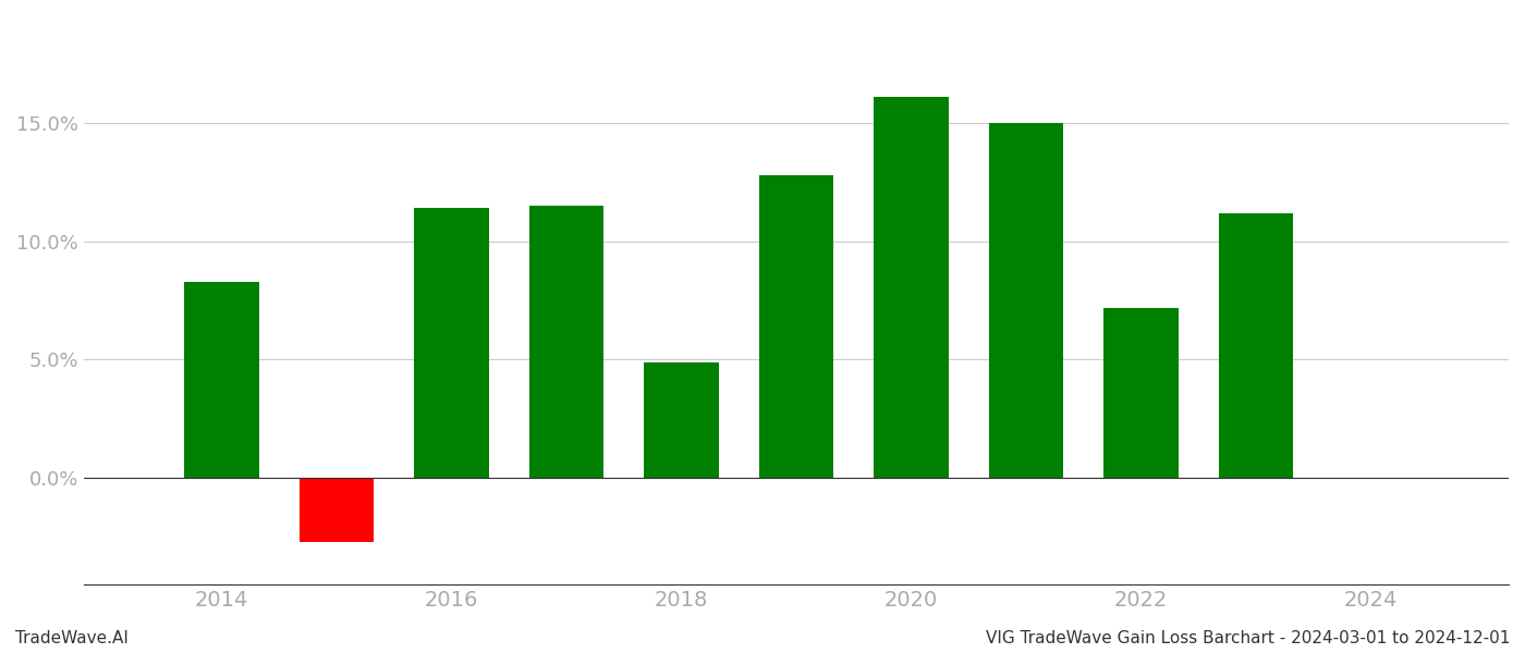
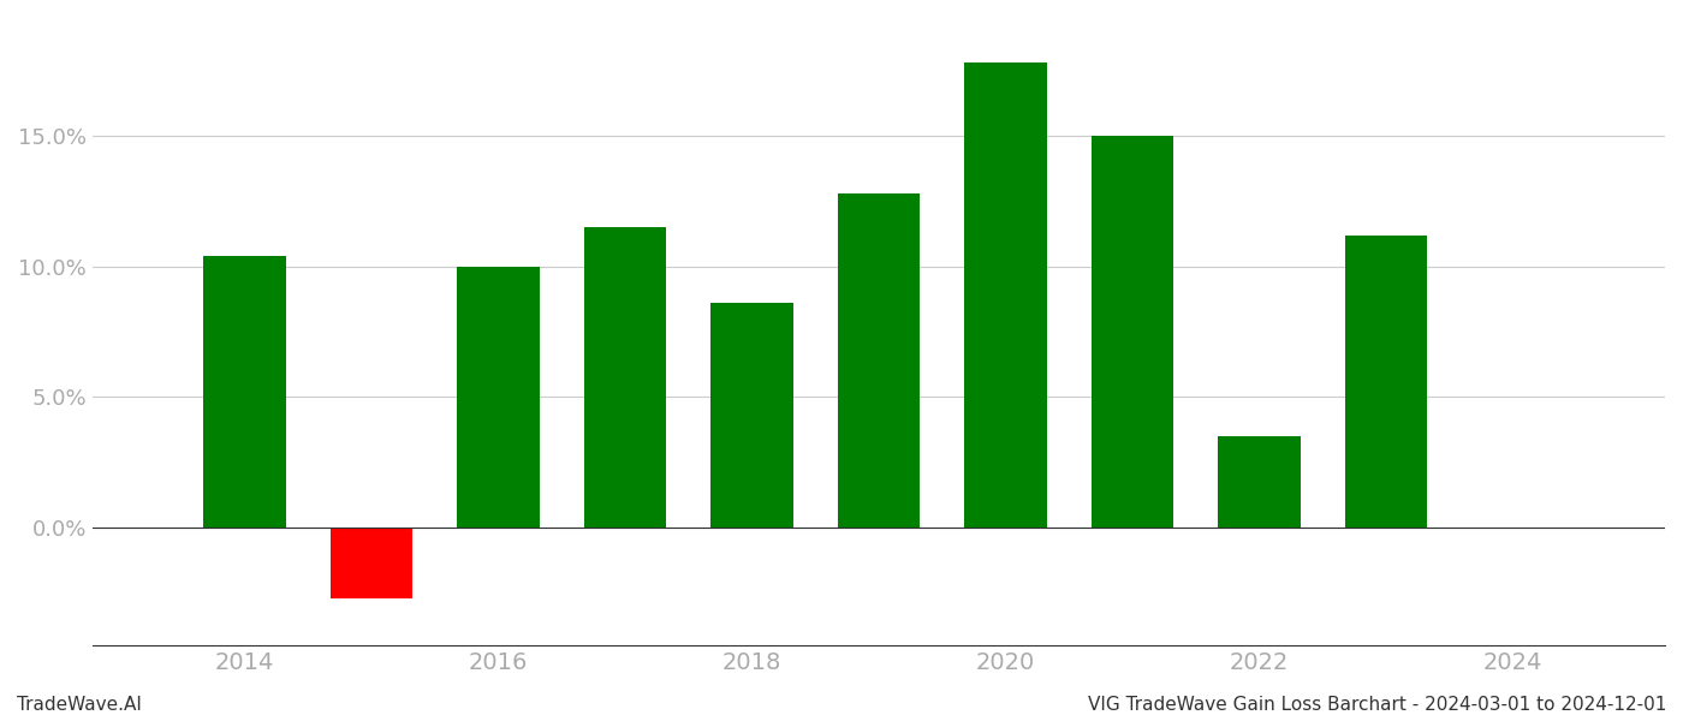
2014: 8.3% -> 10.4%
2016: 11.4% -> 10.0%
2018: 4.9% -> 8.6%
2020: 16.1% -> 17.8%
2022: 7.2% -> 3.5%
